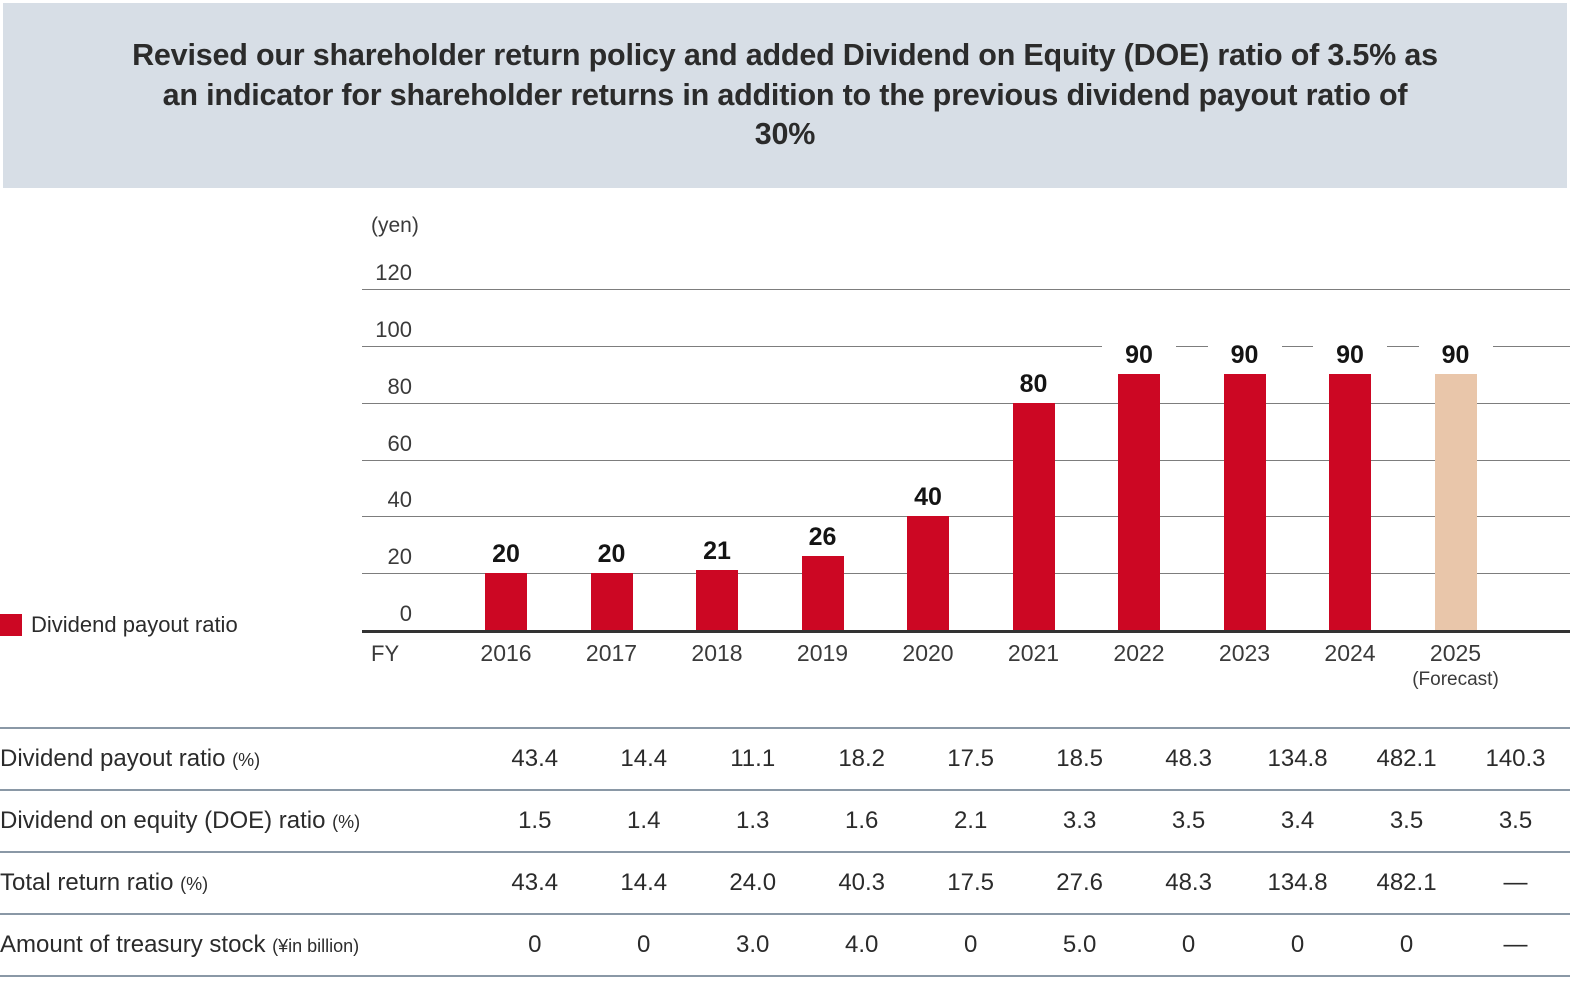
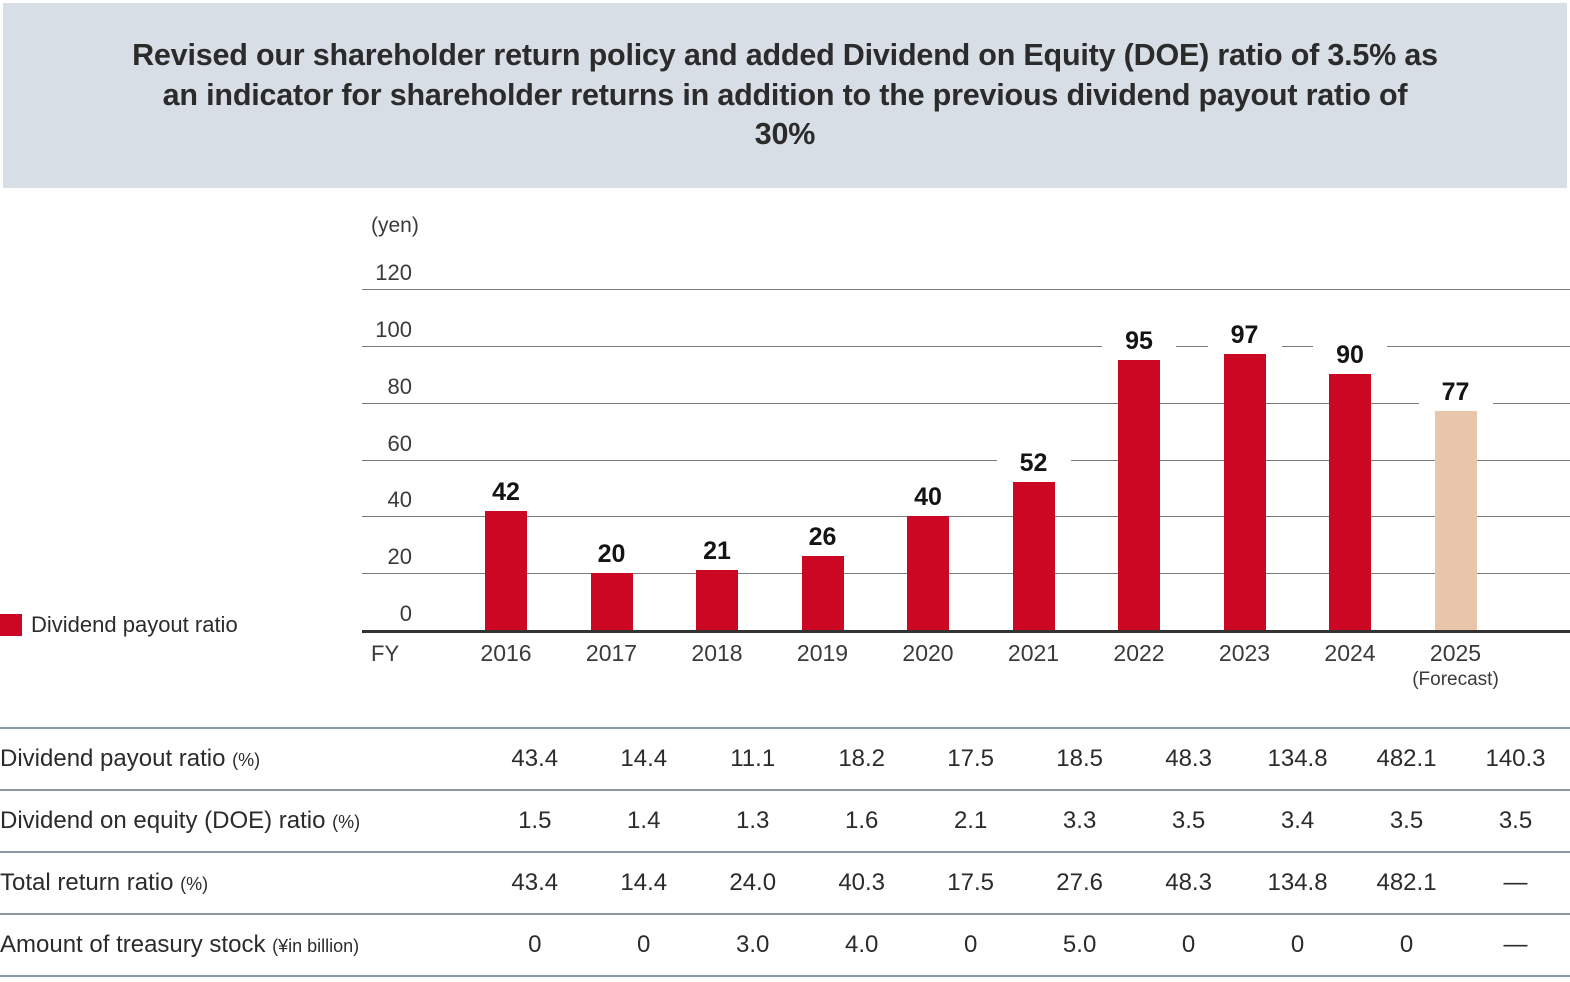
2016: 20 -> 42
2021: 80 -> 52
2022: 90 -> 95
2023: 90 -> 97
2025: 90 -> 77
